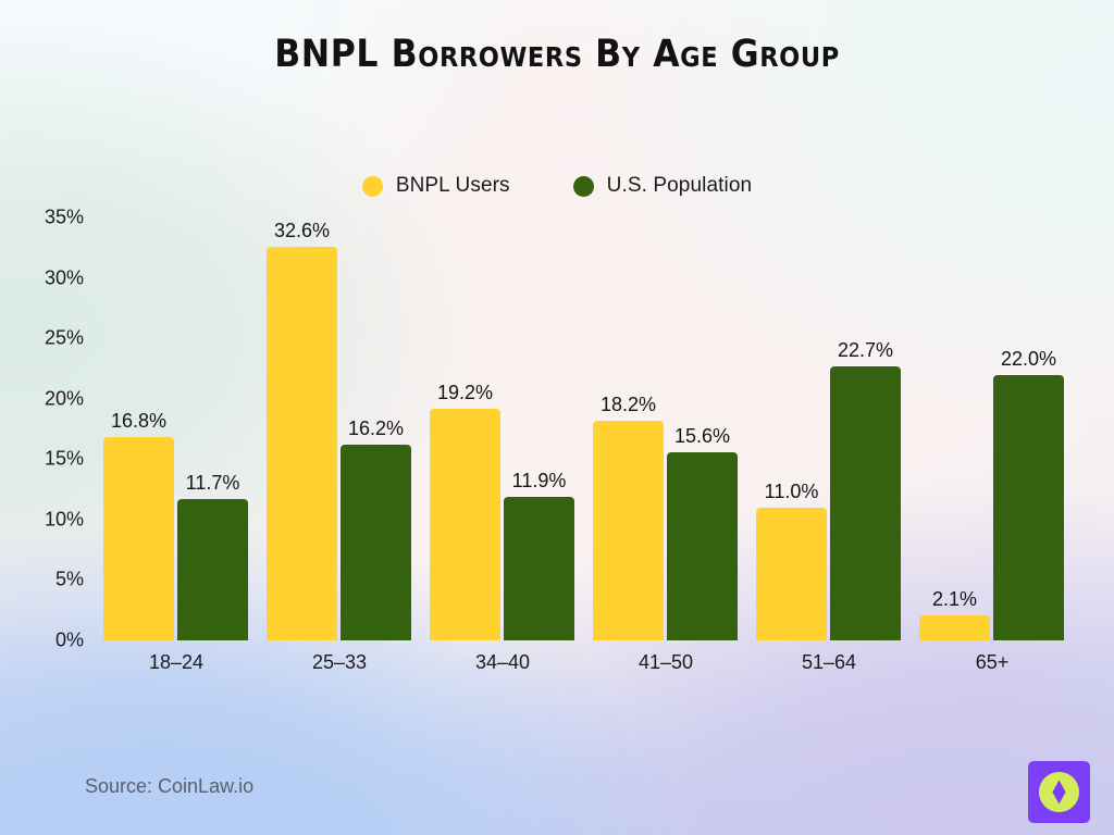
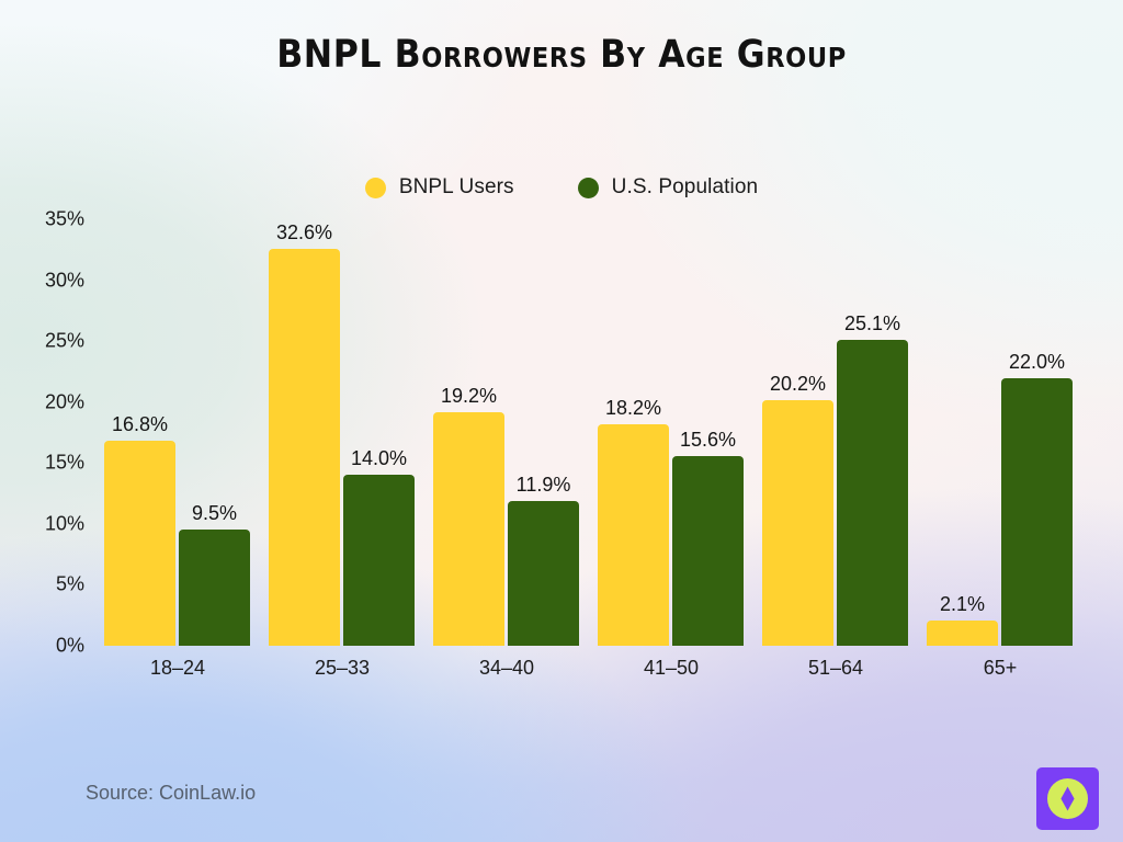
U.S. Population/18–24: 11.7% -> 9.5%
U.S. Population/25–33: 16.2% -> 14.0%
BNPL Users/51–64: 11.0% -> 20.2%
U.S. Population/51–64: 22.7% -> 25.1%
